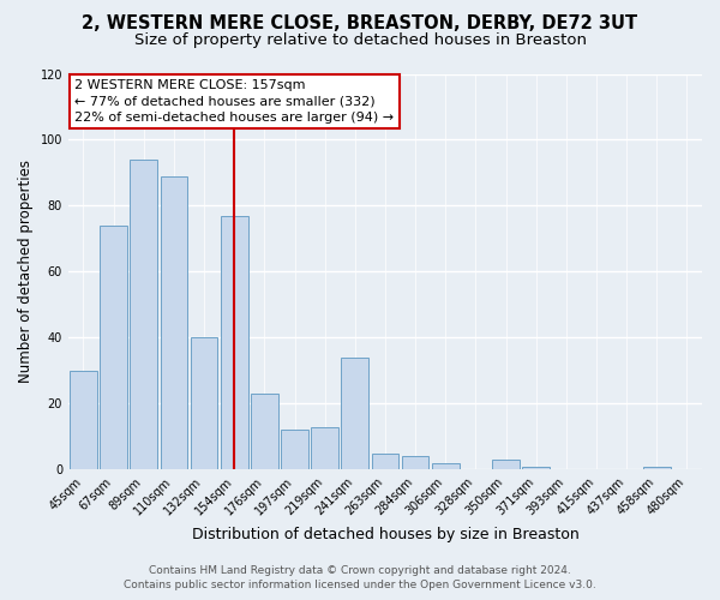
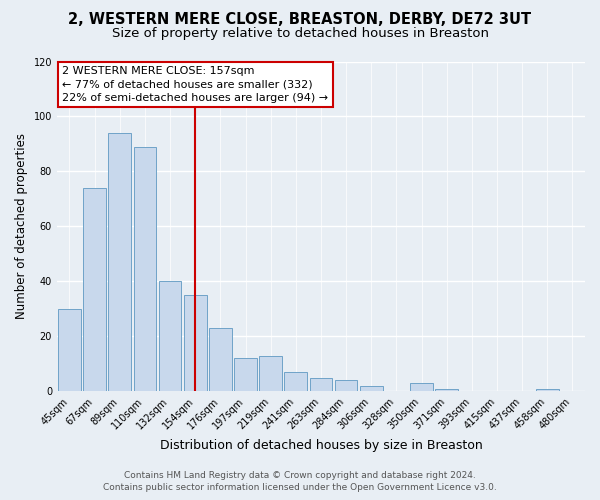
154sqm: 77 -> 35
241sqm: 34 -> 7
